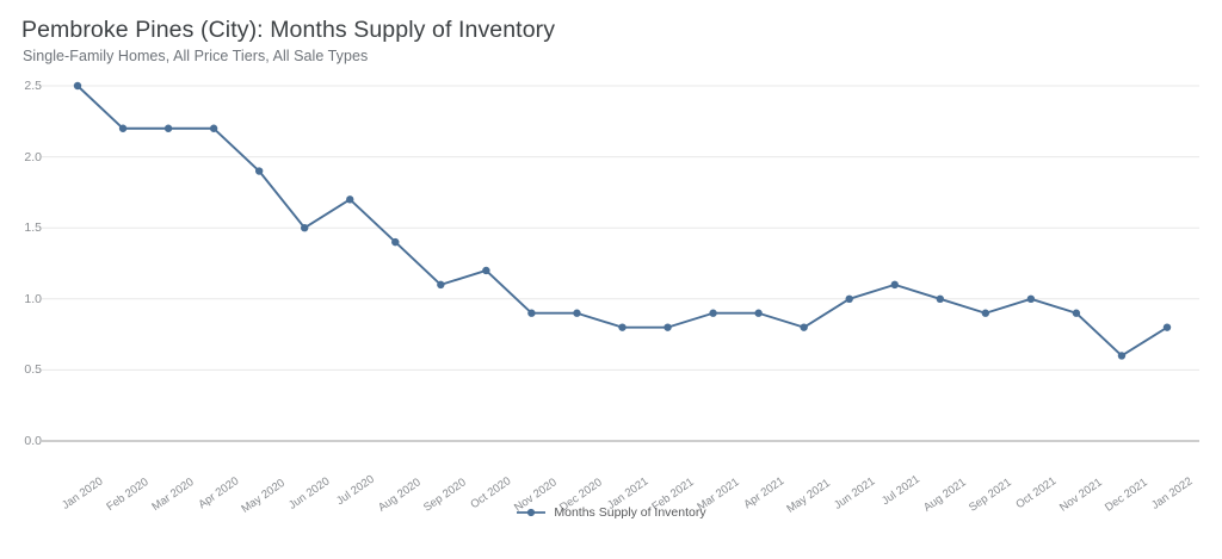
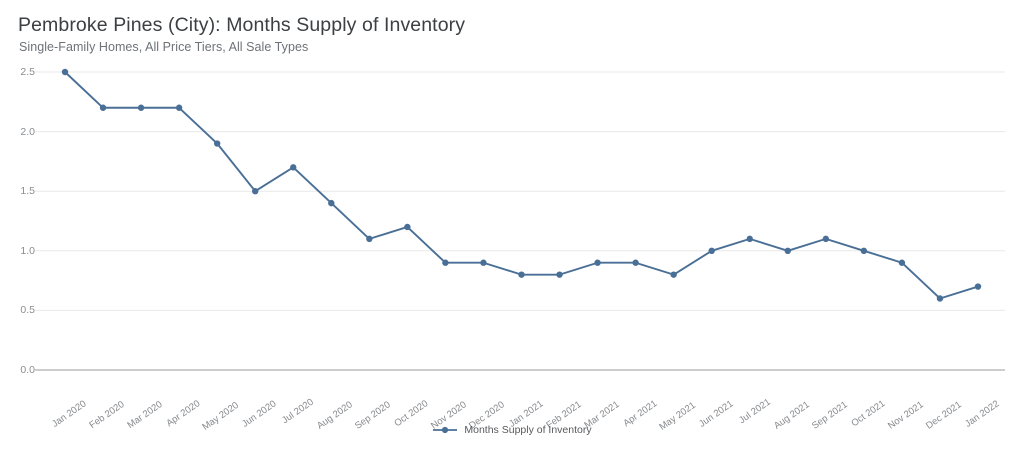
Sep 2021: 0.9 -> 1.1
Jan 2022: 0.8 -> 0.7
